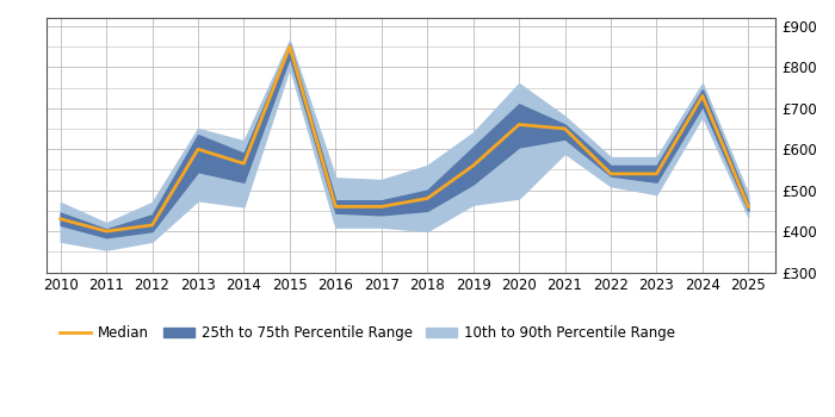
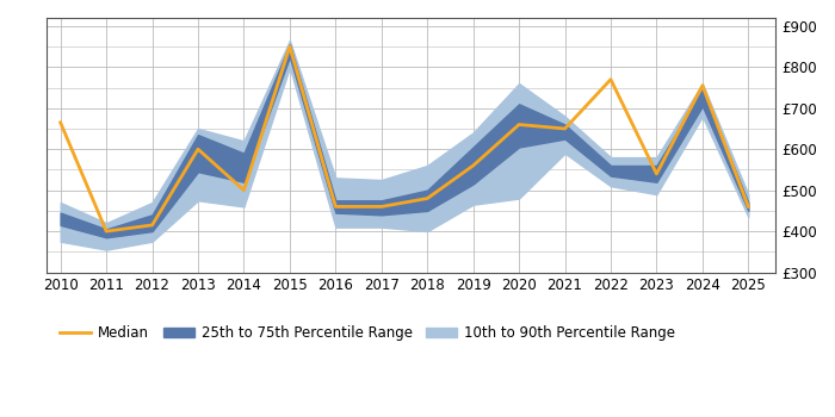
Median/2010: £430 -> £665
Median/2014: £565 -> £500
Median/2022: £540 -> £770
Median/2024: £730 -> £755
